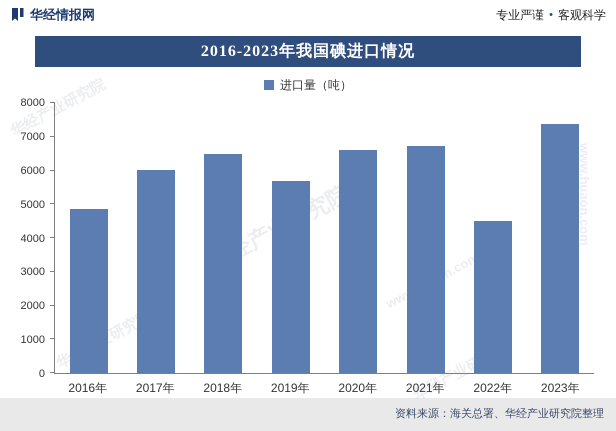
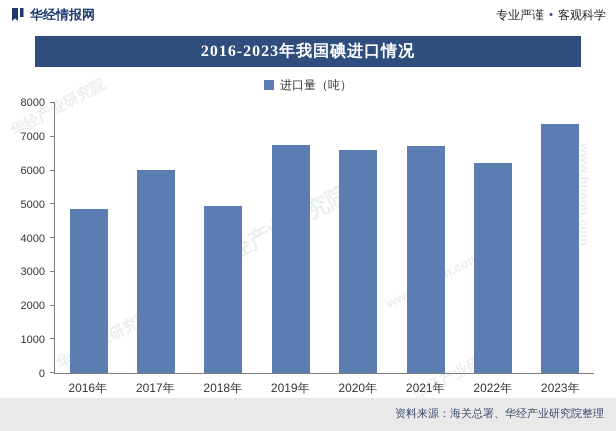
2018年: 6500 -> 4900
2019年: 5700 -> 6800
2022年: 4500 -> 6200
